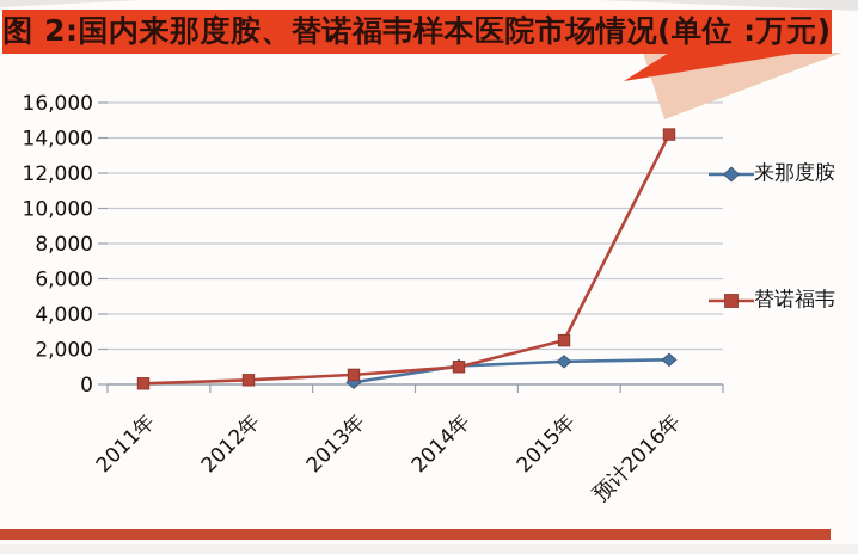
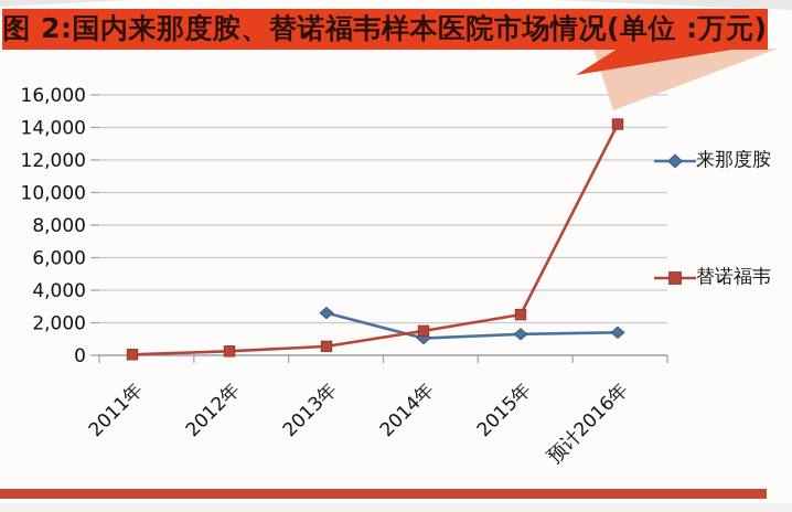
来那度胺/2013年: 100 -> 2600
替诺福韦/2014年: 1000 -> 1500
